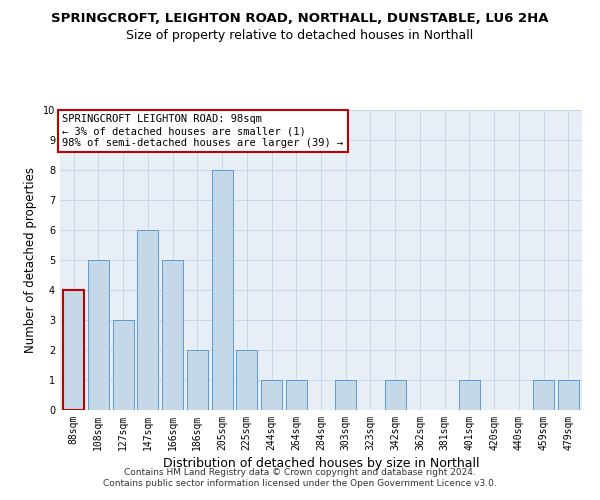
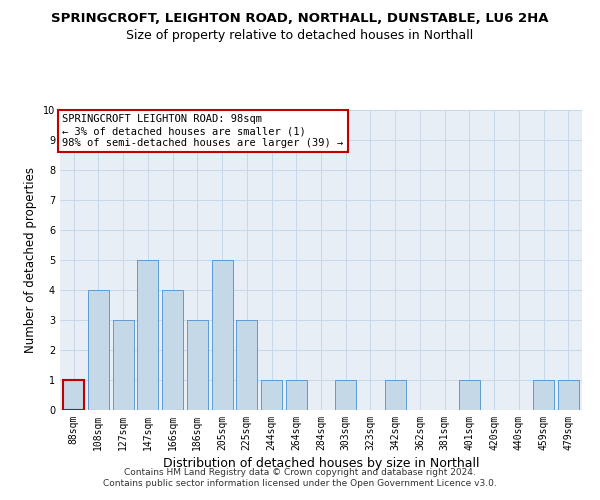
88sqm: 4 -> 1
108sqm: 5 -> 4
147sqm: 6 -> 5
166sqm: 5 -> 4
186sqm: 2 -> 3
205sqm: 8 -> 5
225sqm: 2 -> 3
